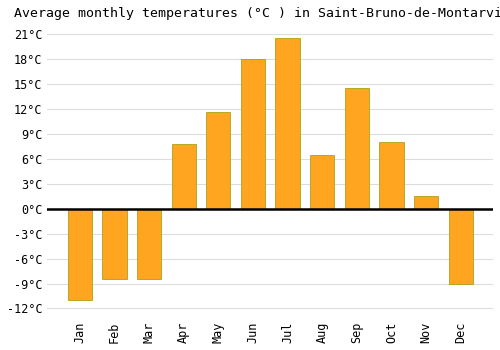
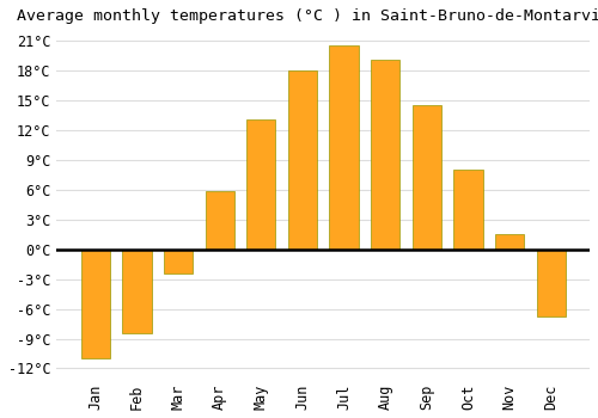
Mar: -8.4°C -> -2.5°C
Apr: 7.8°C -> 5.8°C
May: 11.6°C -> 13.0°C
Aug: 6.4°C -> 19.0°C
Dec: -9.0°C -> -6.8°C
